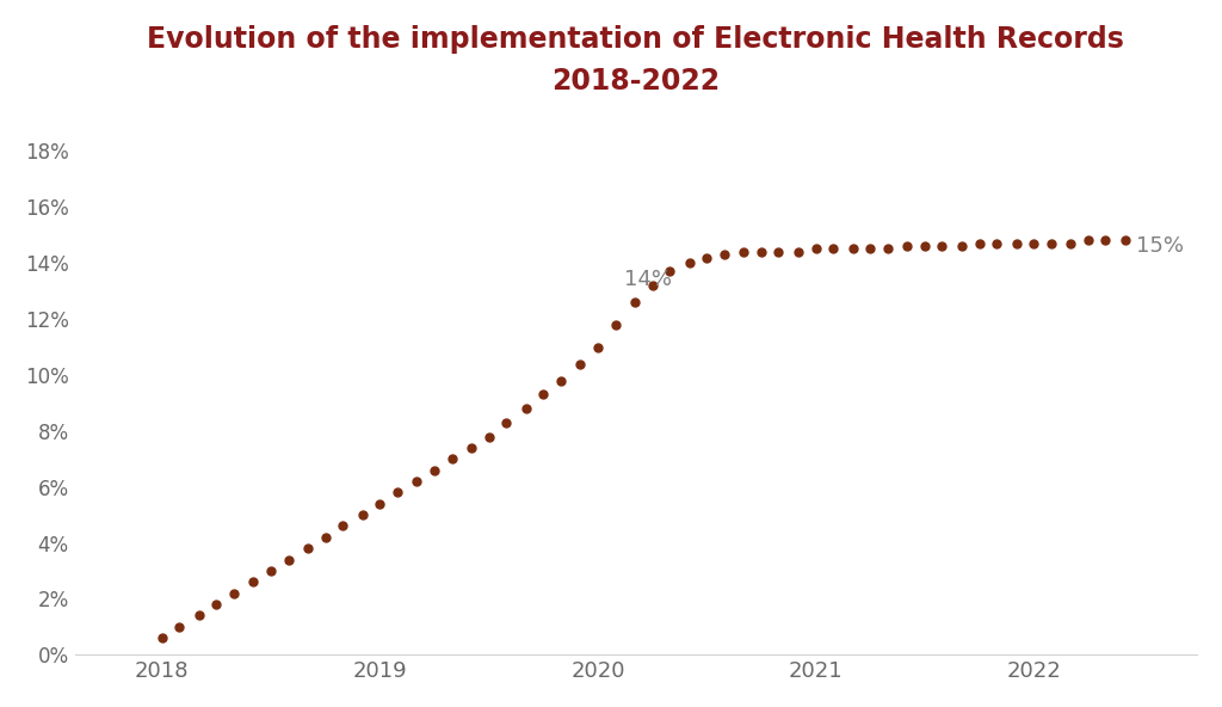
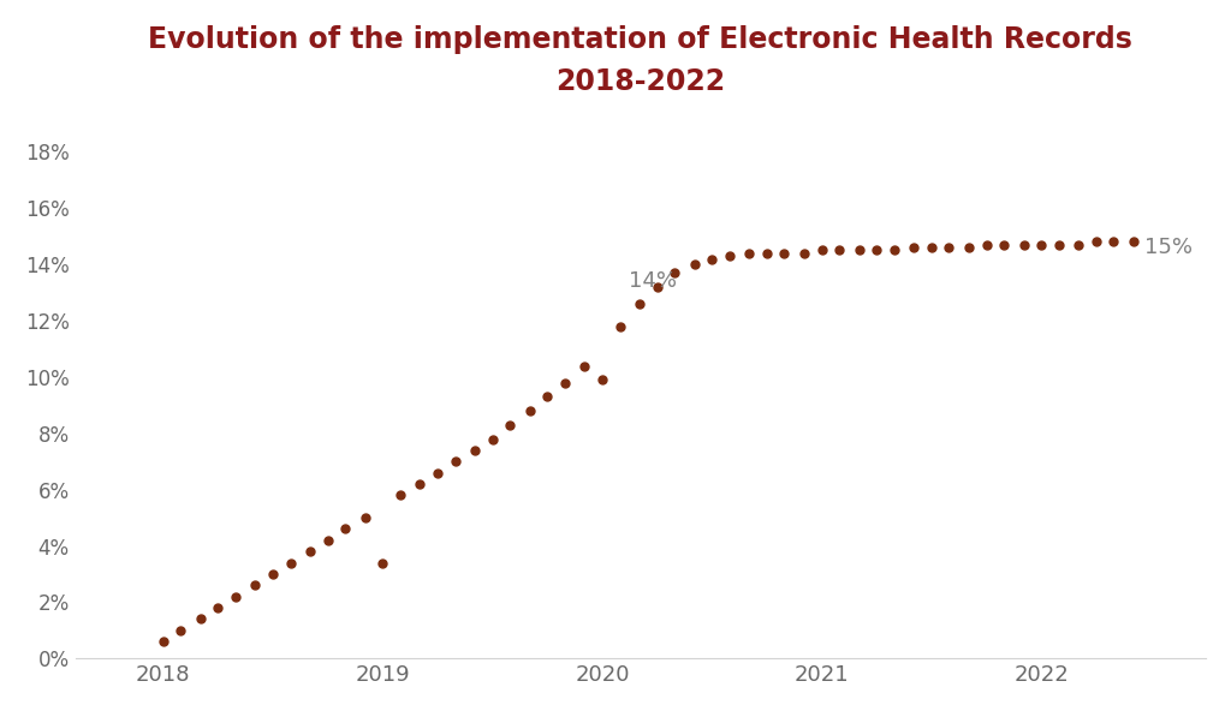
2019: 5.4% -> 3.4%
2020: 11.0% -> 9.9%
